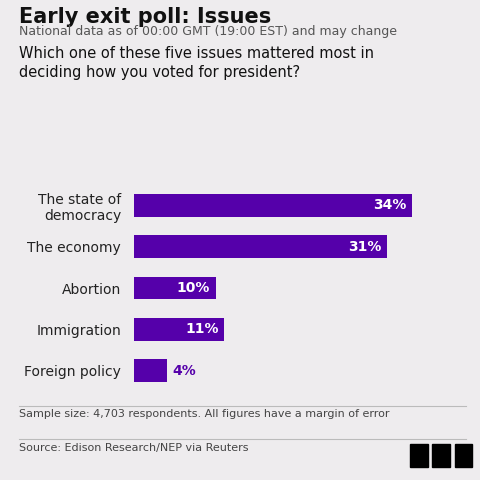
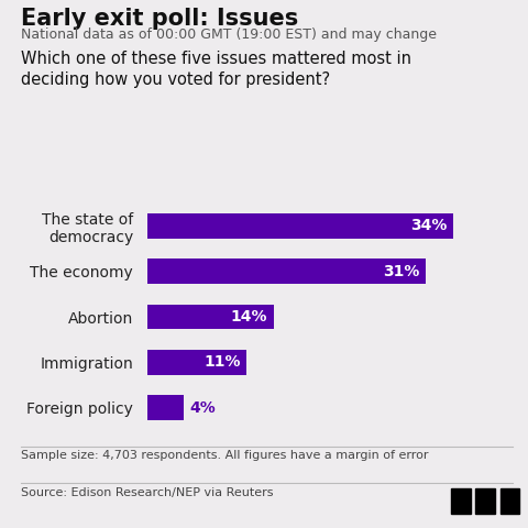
Abortion: 10% -> 14%
